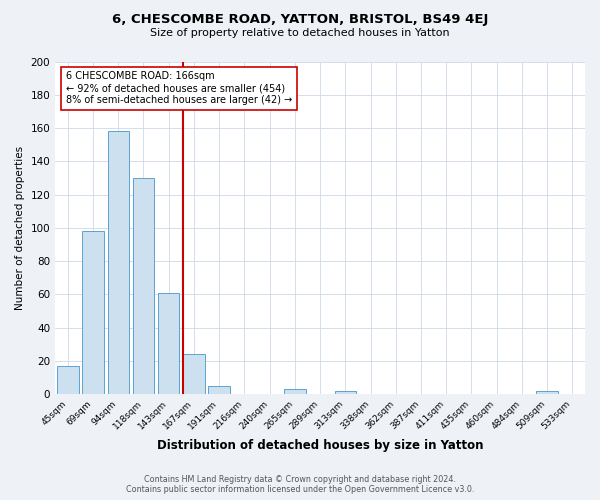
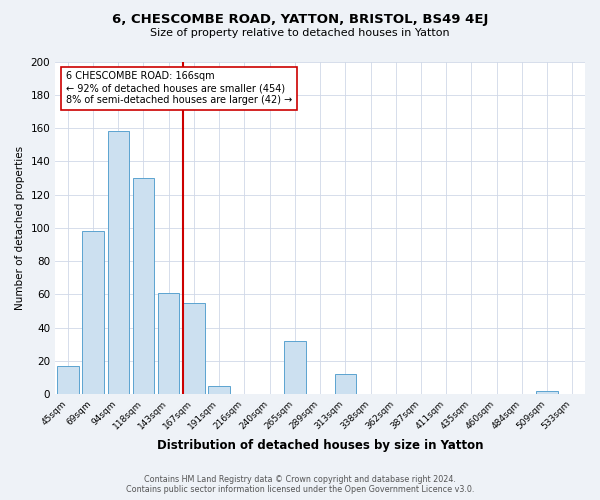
167sqm: 24 -> 55
265sqm: 3 -> 32
313sqm: 2 -> 12
